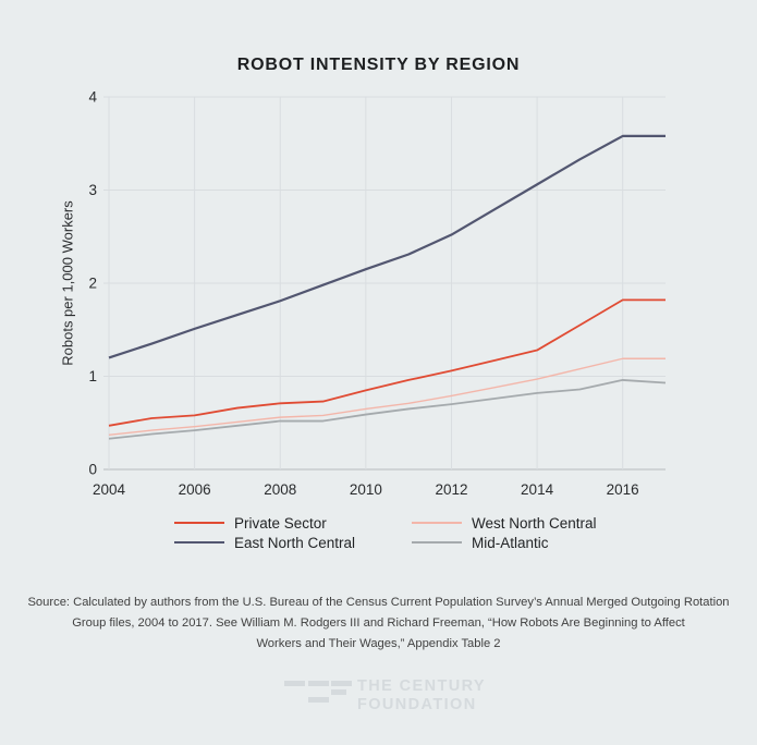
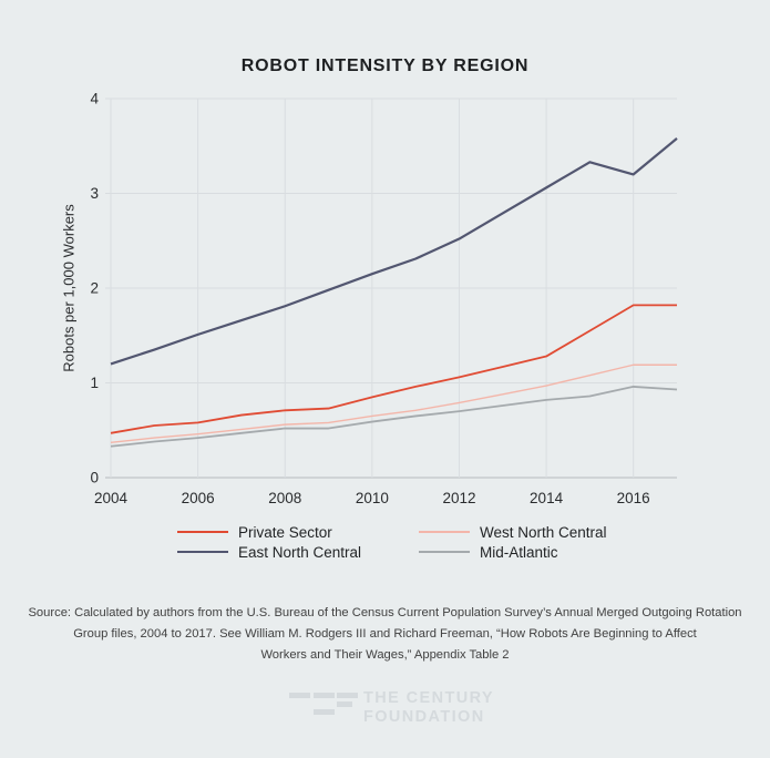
East North Central/2016: 3.6 -> 3.2
